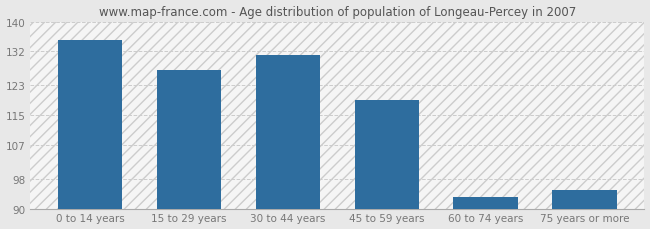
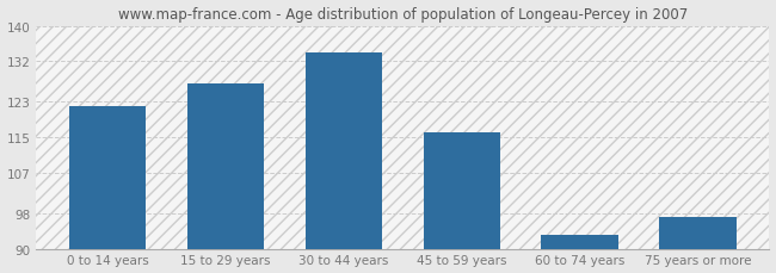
0 to 14 years: 135 -> 122
30 to 44 years: 131 -> 134
45 to 59 years: 119 -> 116
75 years or more: 95 -> 97
